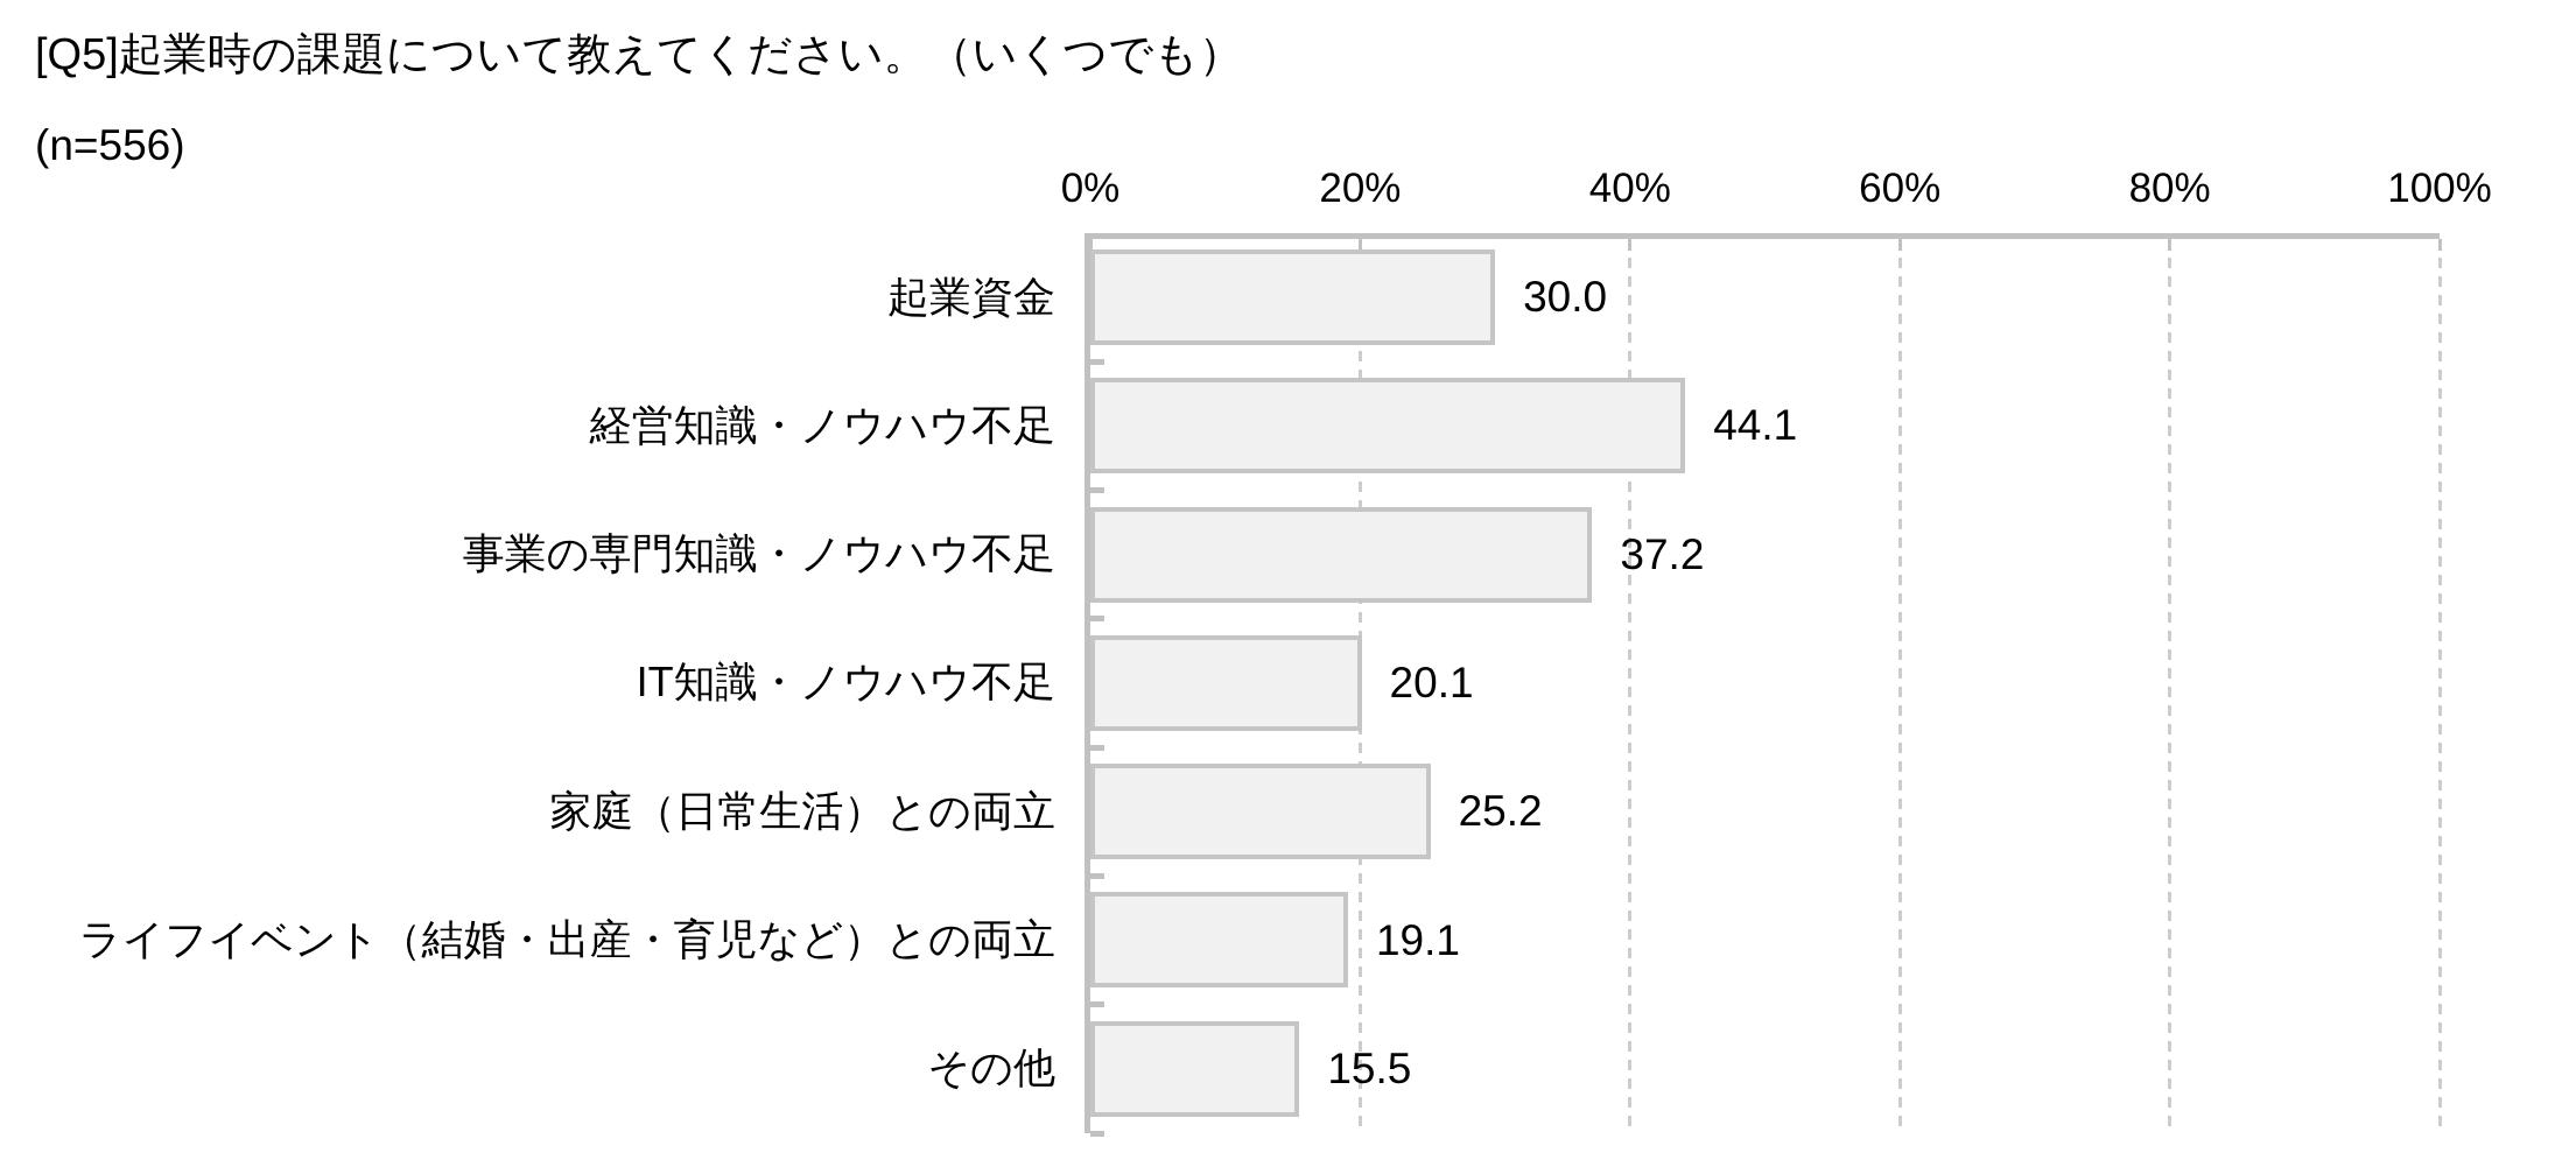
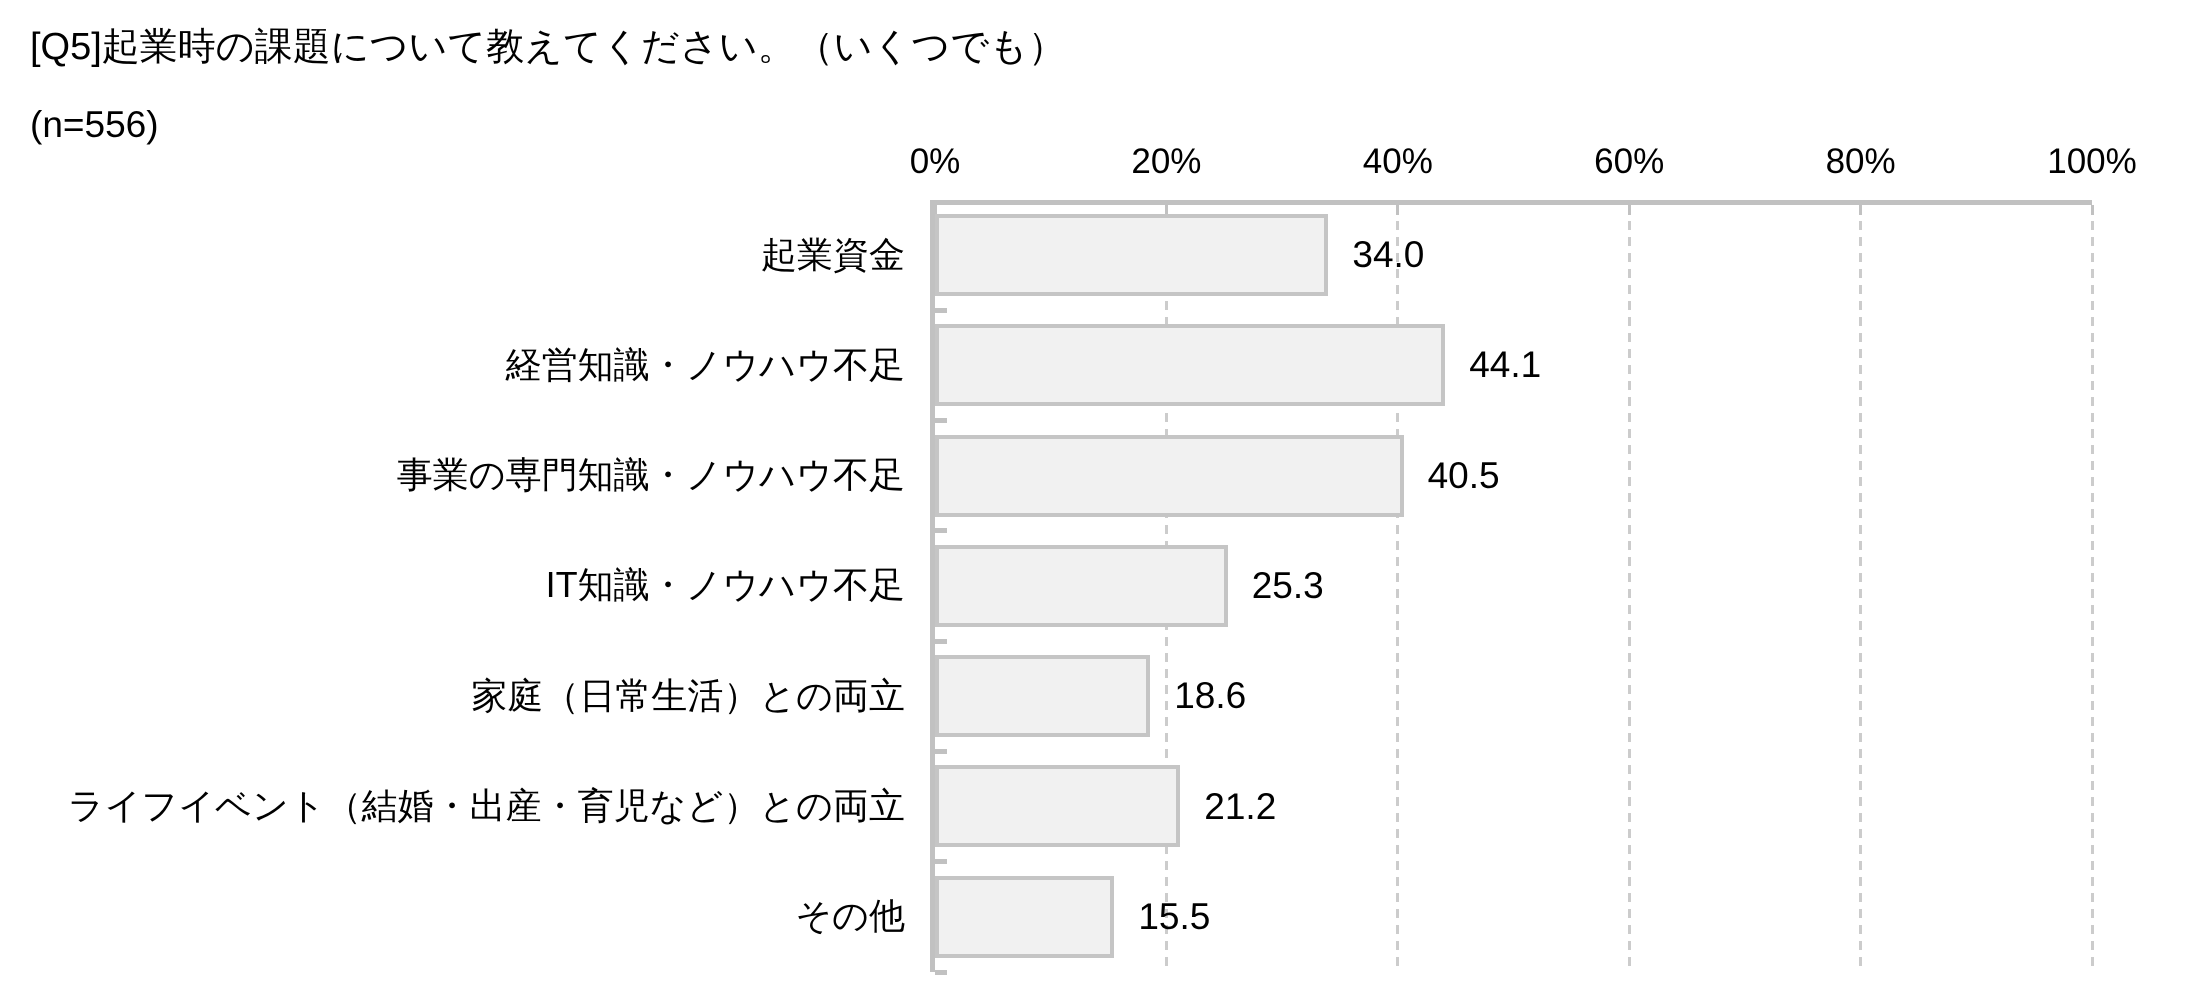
起業資金: 30.0 -> 34.0
事業の専門知識・ノウハウ不足: 37.2 -> 40.5
IT知識・ノウハウ不足: 20.1 -> 25.3
家庭（日常生活）との両立: 25.2 -> 18.6
ライフイベント（結婚・出産・育児など）との両立: 19.1 -> 21.2
